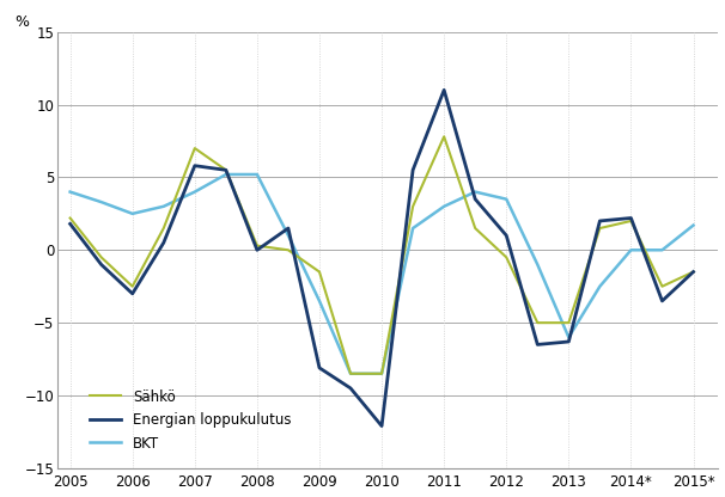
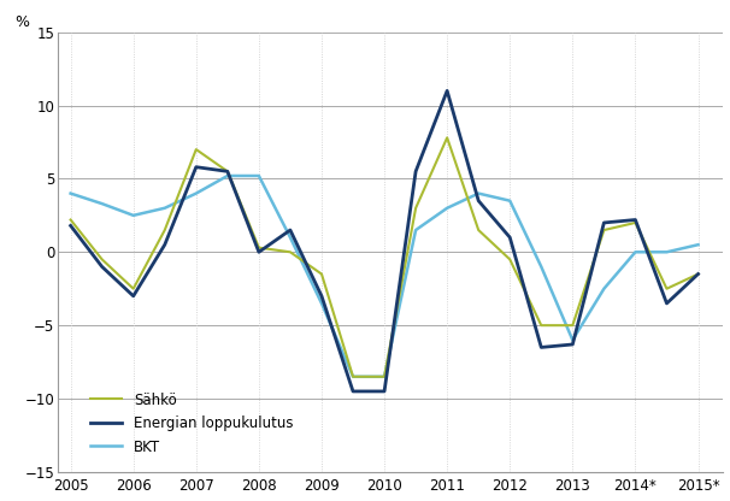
Energian loppukulutus/2009: -8.1 -> -3.0
Energian loppukulutus/2010: -12.1 -> -9.5
BKT/2015*: 1.7 -> 0.5
